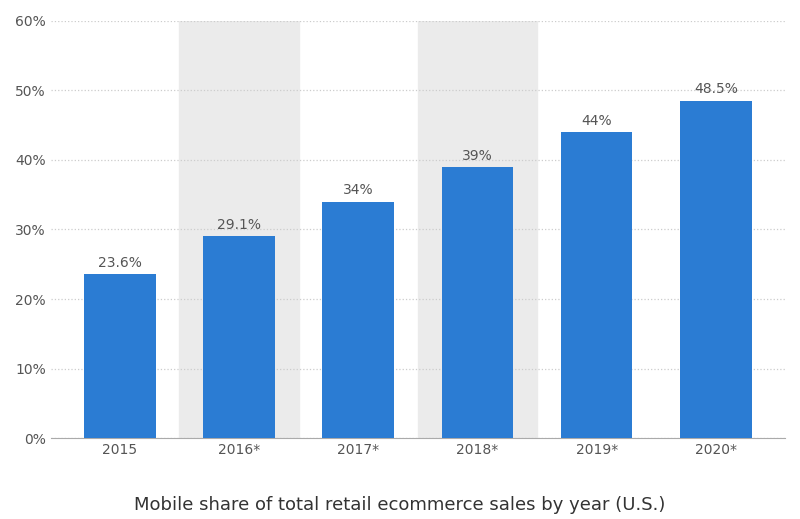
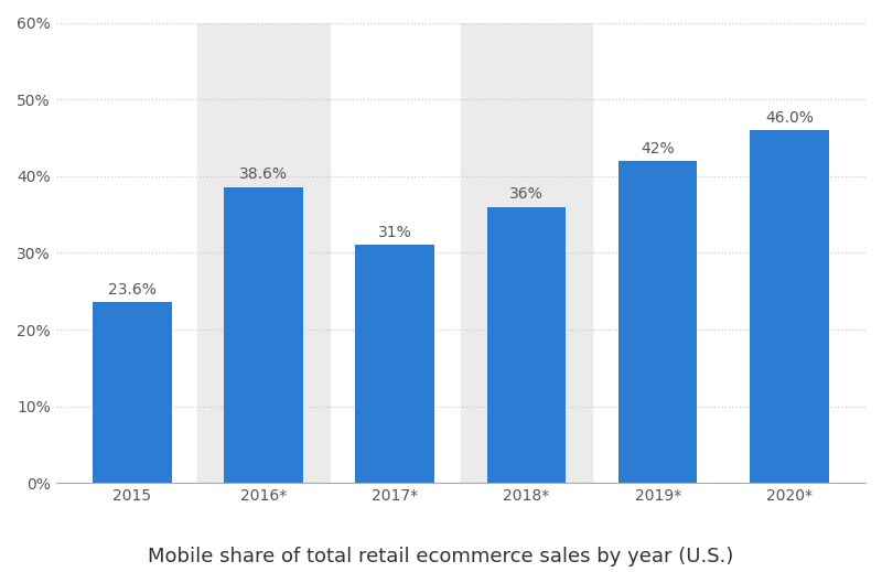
2016*: 29.1% -> 38.6%
2017*: 34% -> 31%
2018*: 39% -> 36%
2019*: 44% -> 42%
2020*: 48.5% -> 46.0%
